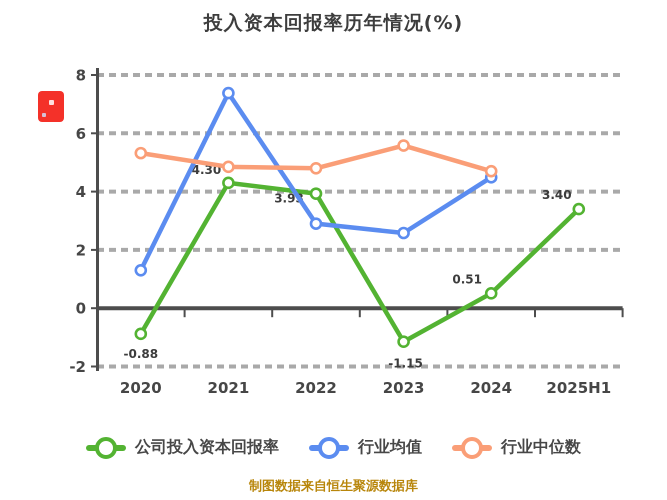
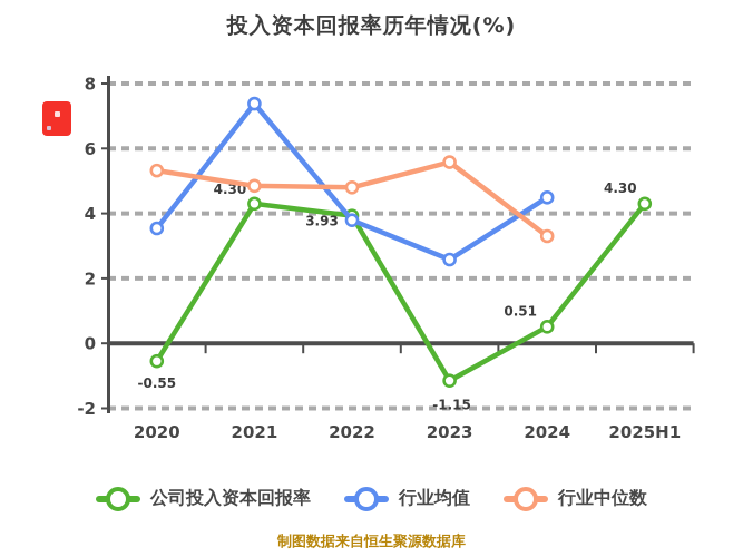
公司投入资本回报率/2020: -0.88 -> -0.55
行业均值/2020: 1.3 -> 3.5
行业均值/2022: 2.9 -> 3.8
行业中位数/2024: 4.7 -> 3.3
公司投入资本回报率/2025H1: 3.40 -> 4.30
